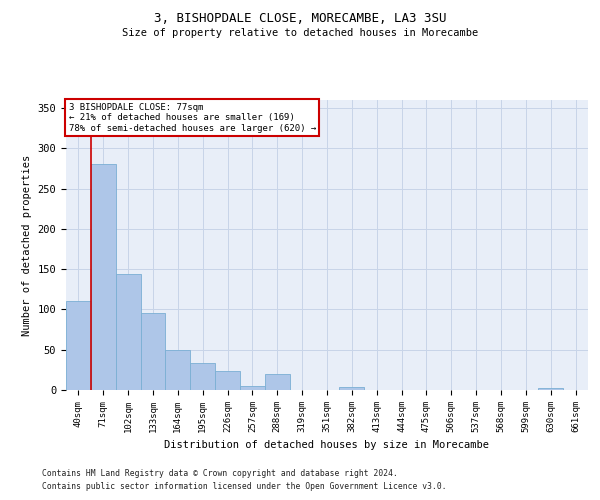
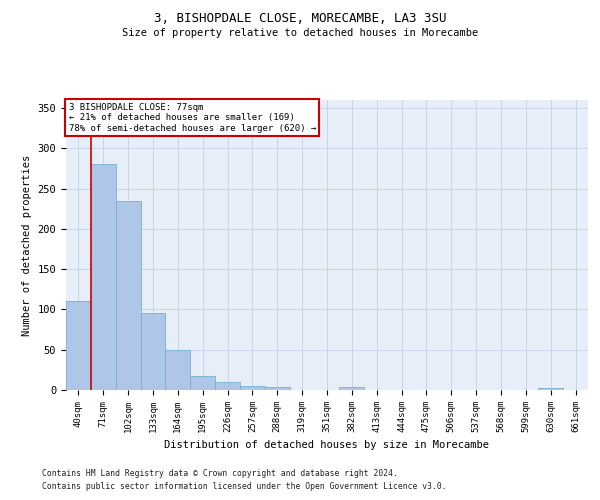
102sqm: 144 -> 235
195sqm: 34 -> 18
226sqm: 24 -> 10
288sqm: 20 -> 4
